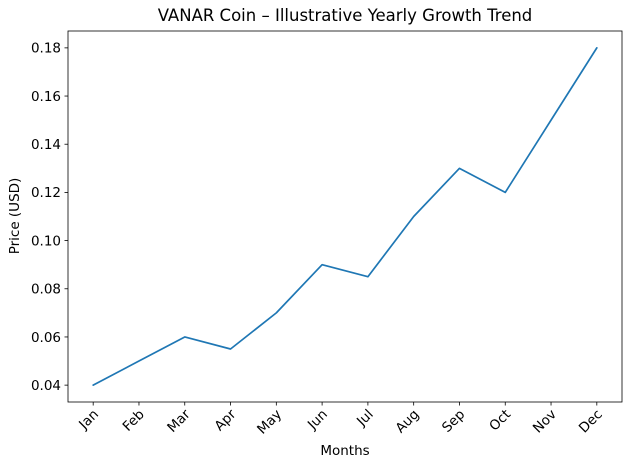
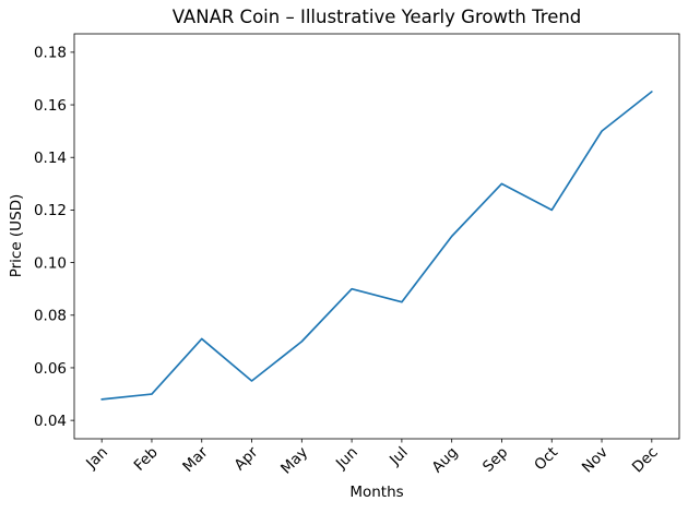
Jan: 0.040 -> 0.048
Mar: 0.060 -> 0.071
Dec: 0.180 -> 0.165
